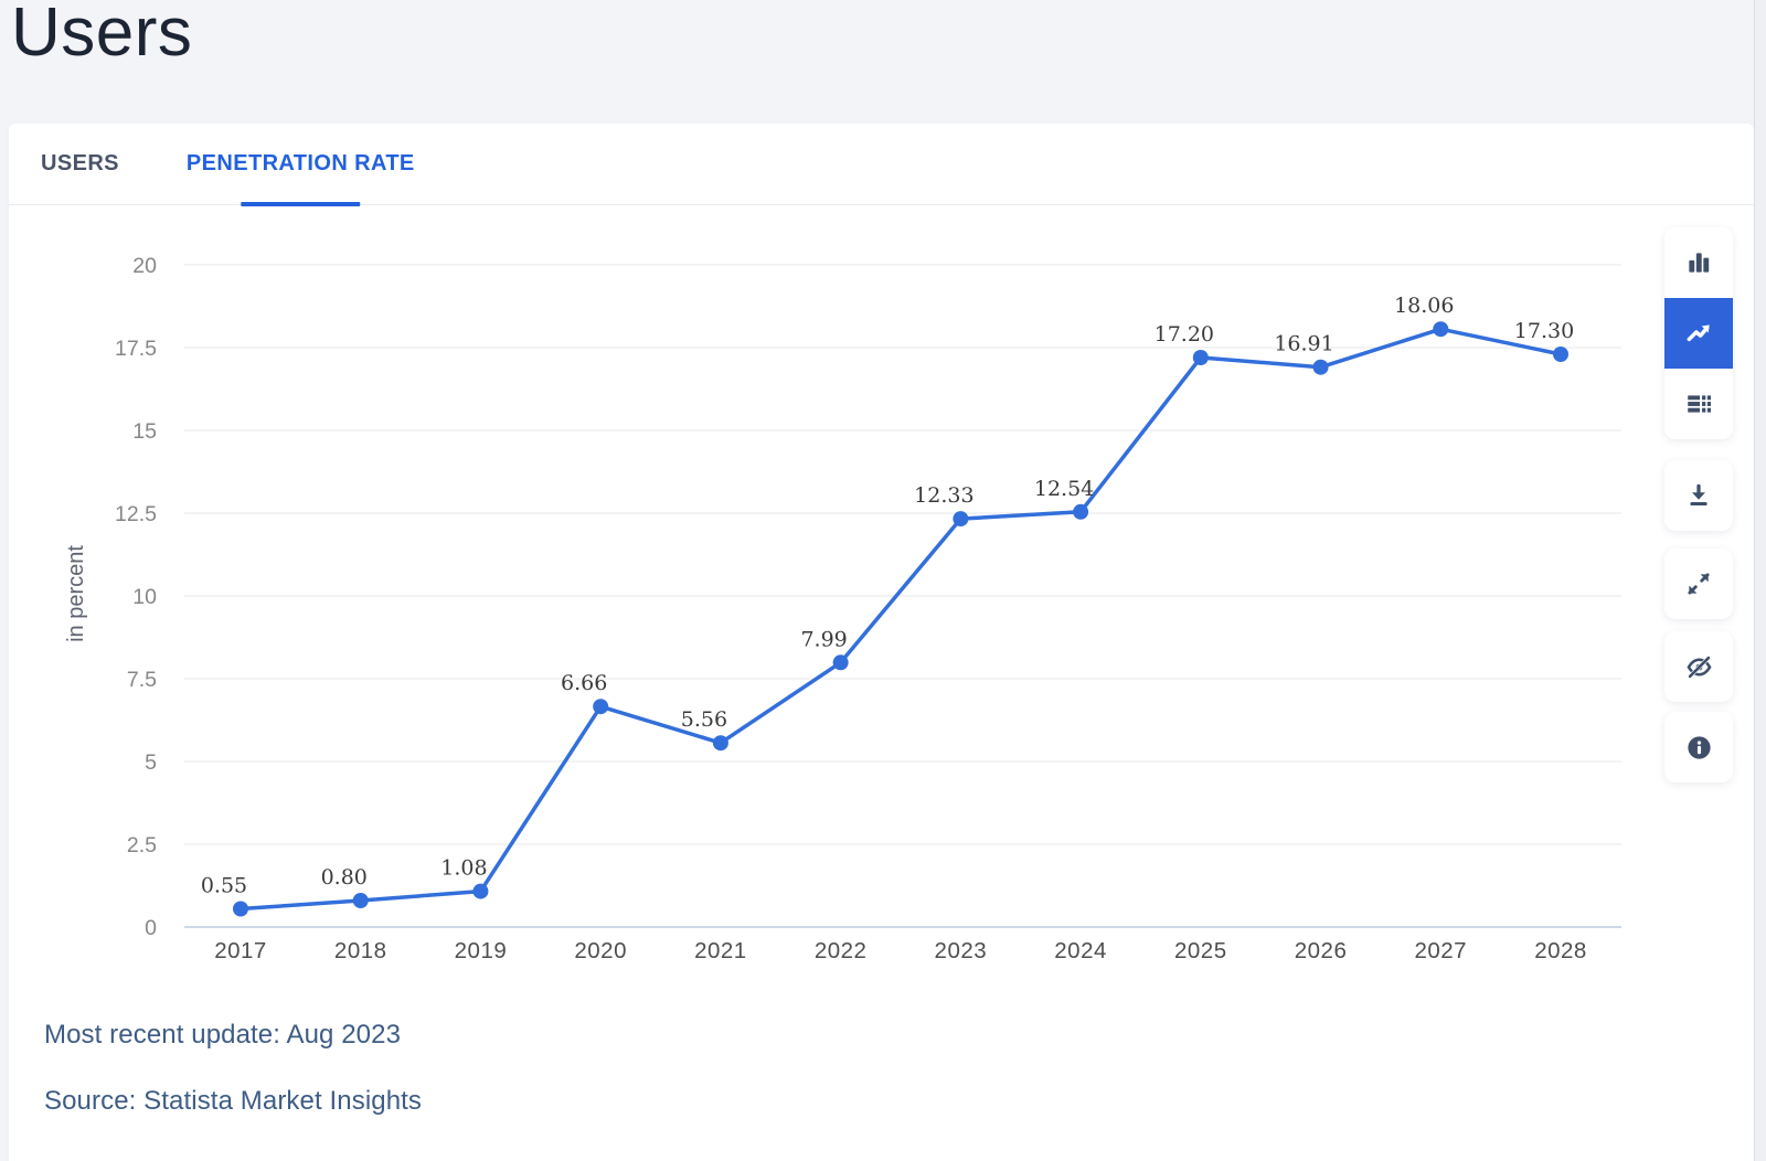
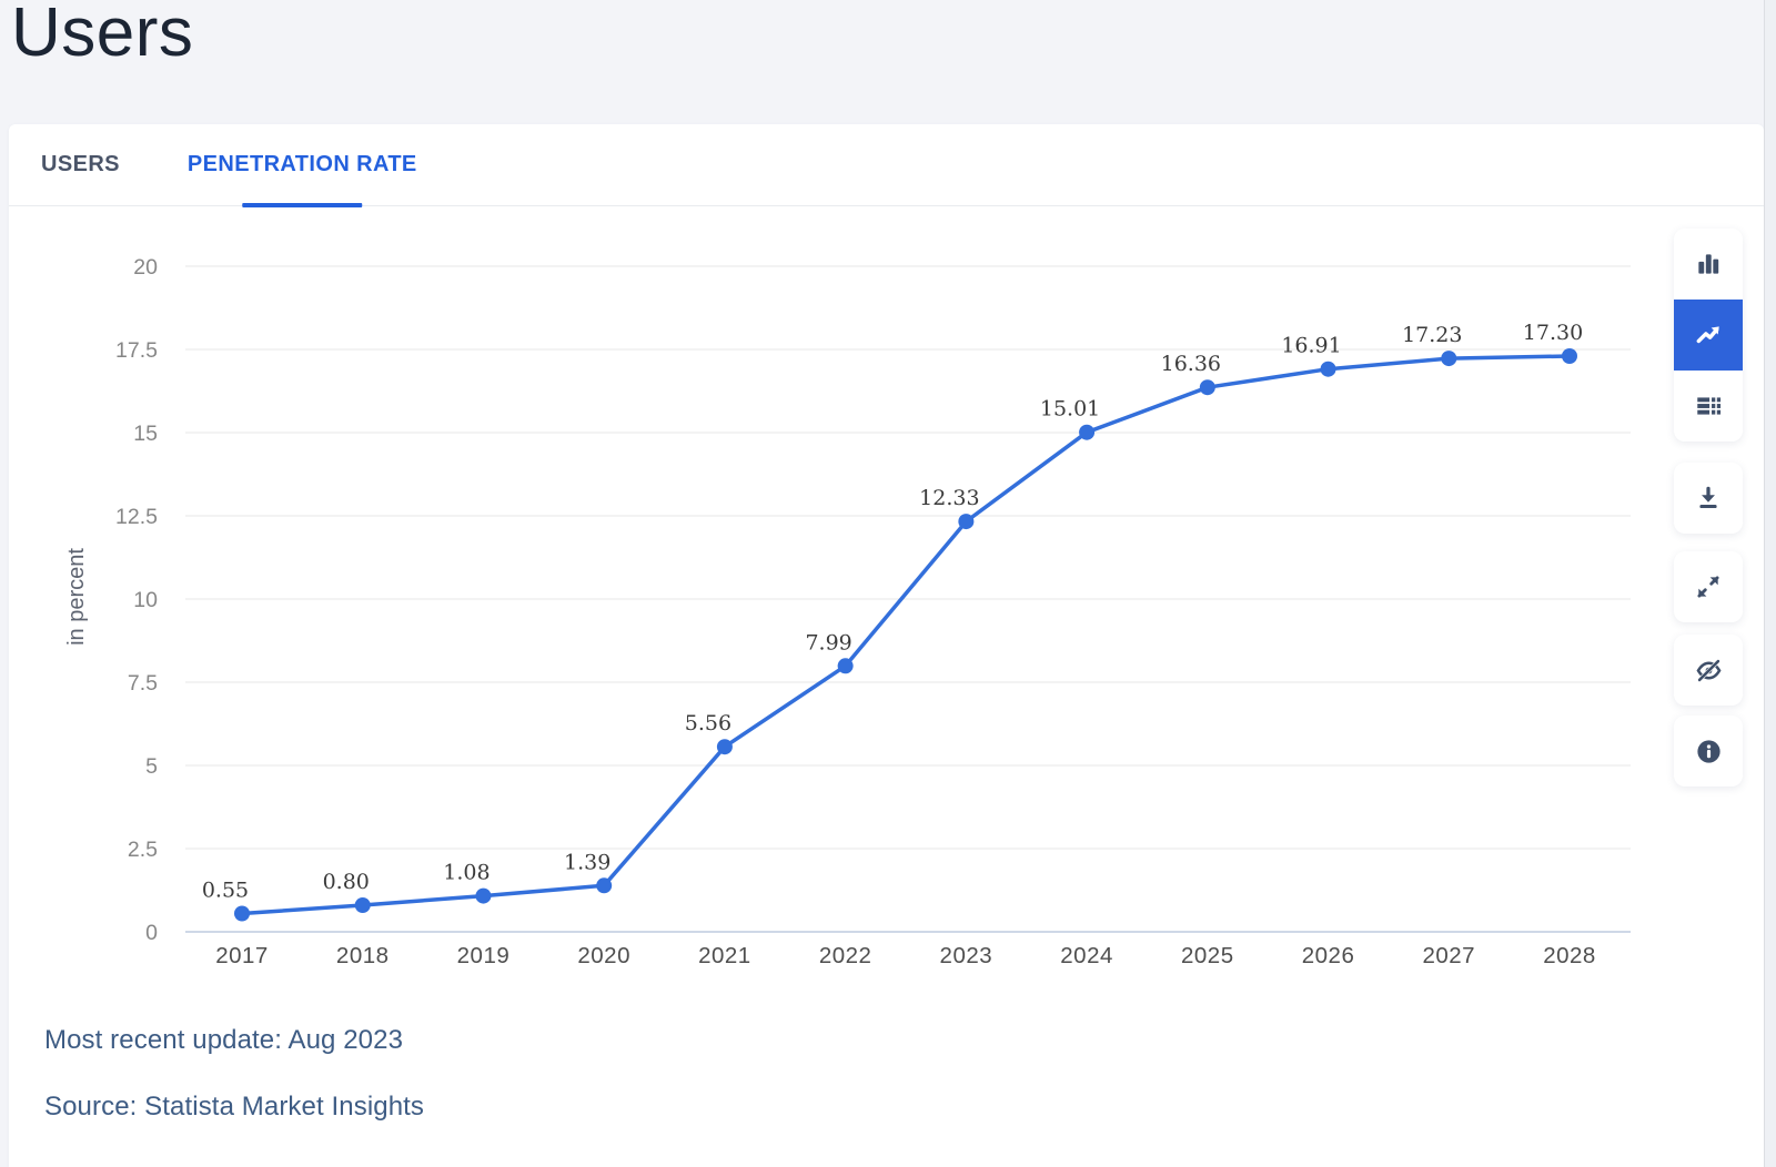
2020: 6.66 -> 1.39
2024: 12.54 -> 15.01
2025: 17.20 -> 16.36
2027: 18.06 -> 17.23
